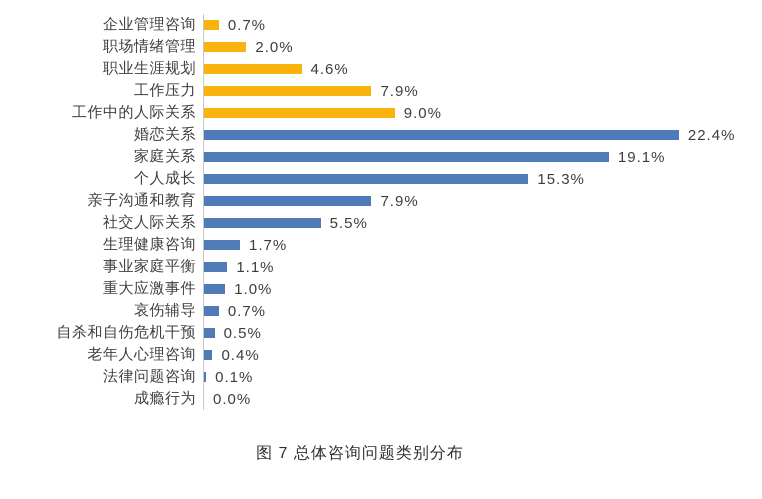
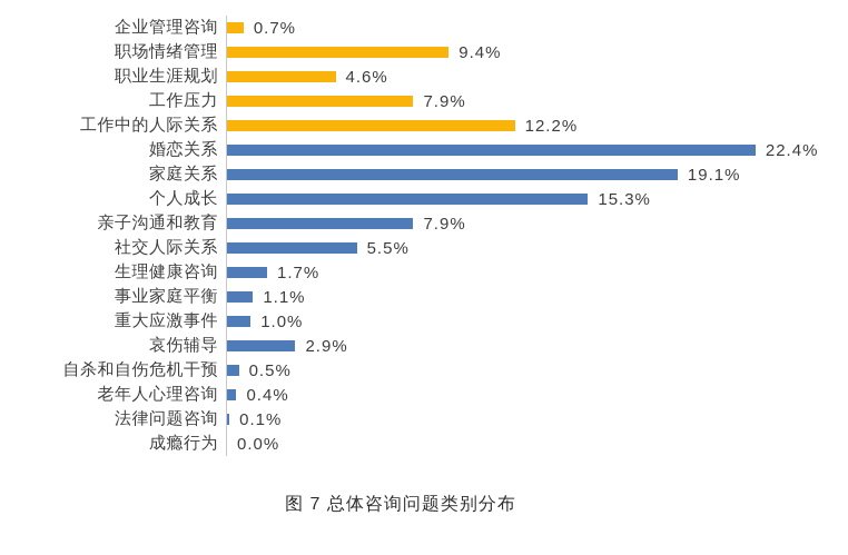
职场情绪管理: 2.0% -> 9.4%
工作中的人际关系: 9.0% -> 12.2%
哀伤辅导: 0.7% -> 2.9%
